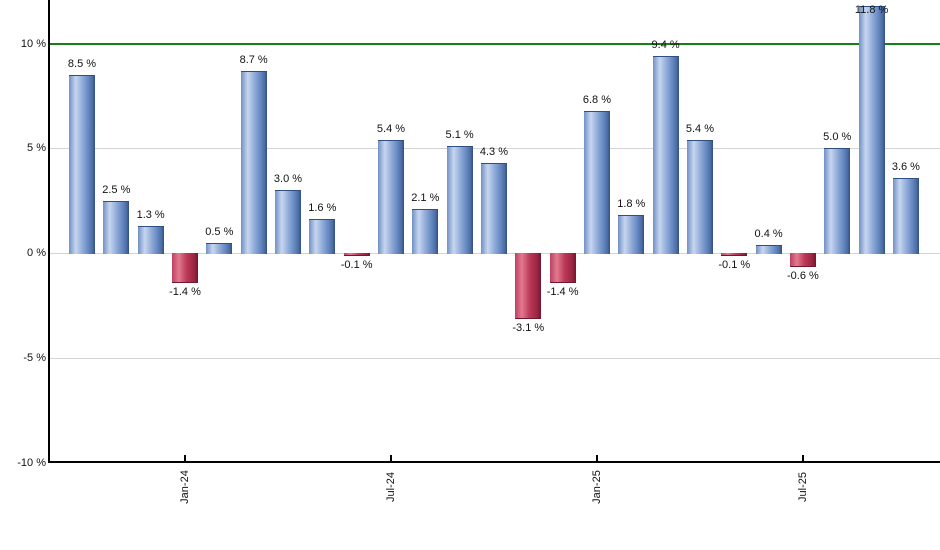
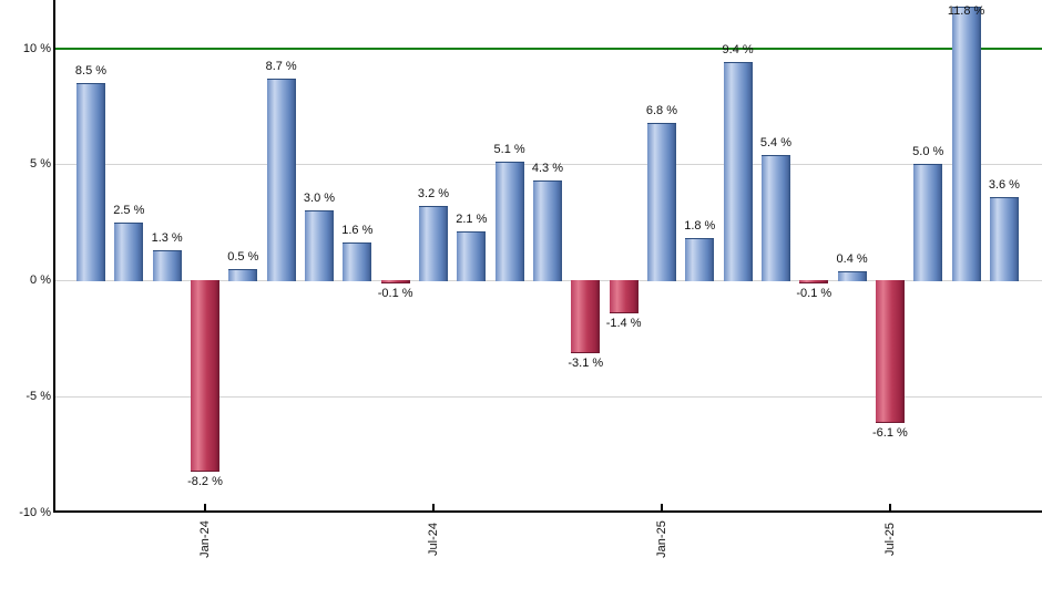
Jan-24: -1.4 -> -8.2
Jul-24: 5.4 -> 3.2
Jul-25: -0.6 -> -6.1
